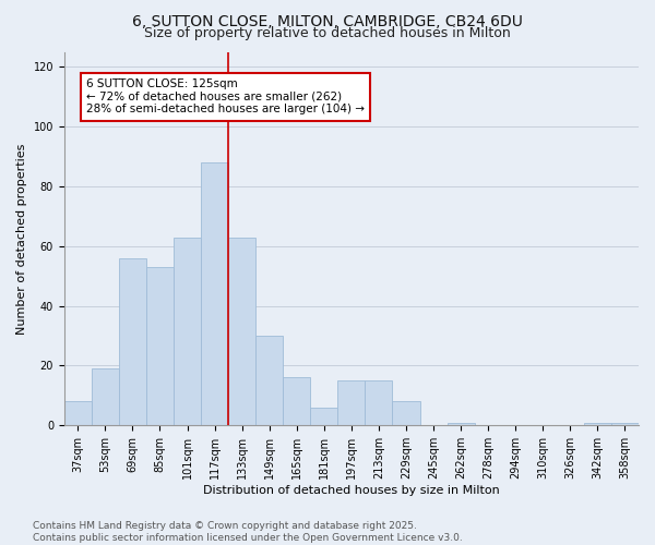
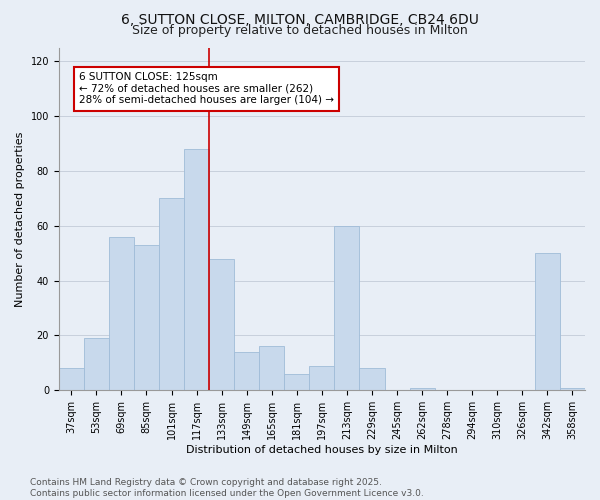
101sqm: 63 -> 70
133sqm: 63 -> 48
149sqm: 30 -> 14
197sqm: 15 -> 9
213sqm: 15 -> 60
342sqm: 1 -> 50
